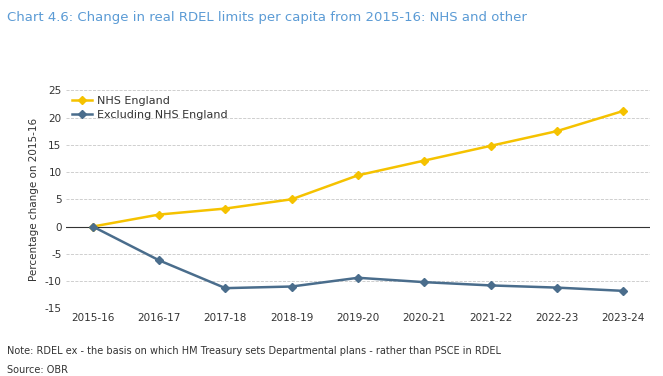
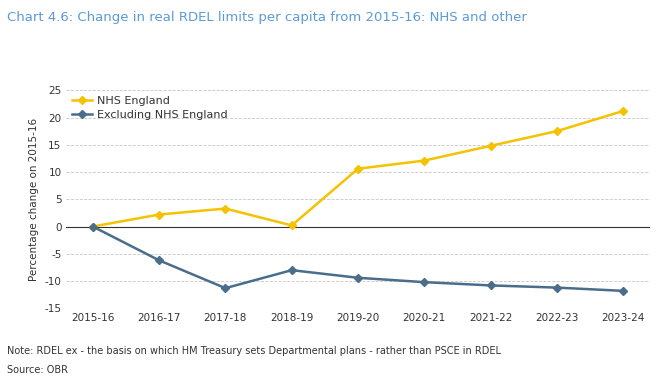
NHS England/2018-19: 5.0 -> 0.2
Excluding NHS England/2018-19: -11.0 -> -8.0
NHS England/2019-20: 9.4 -> 10.6
